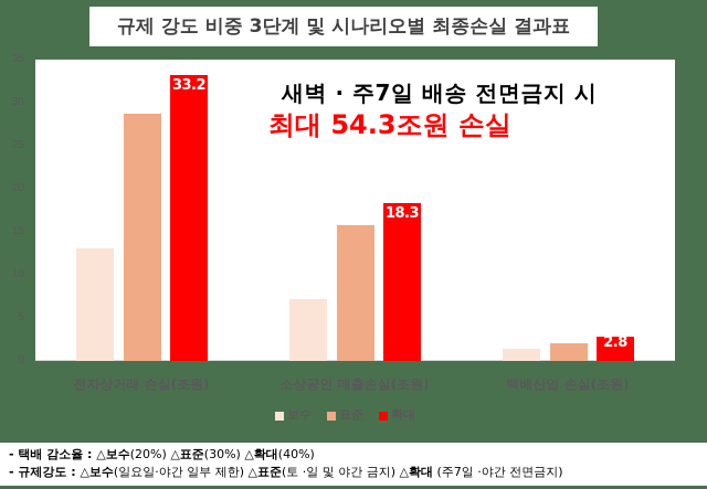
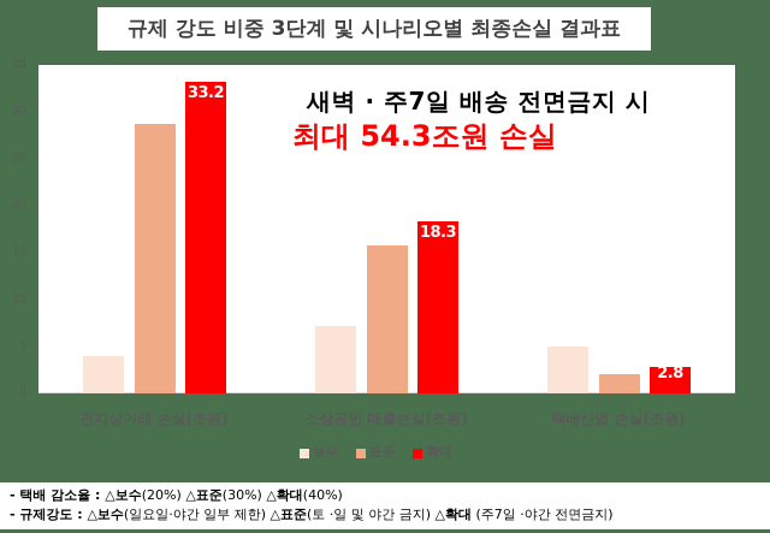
보수/전자상거래 손실(조원): 13 -> 4
보수/택배산업 손실(조원): 1 -> 5
